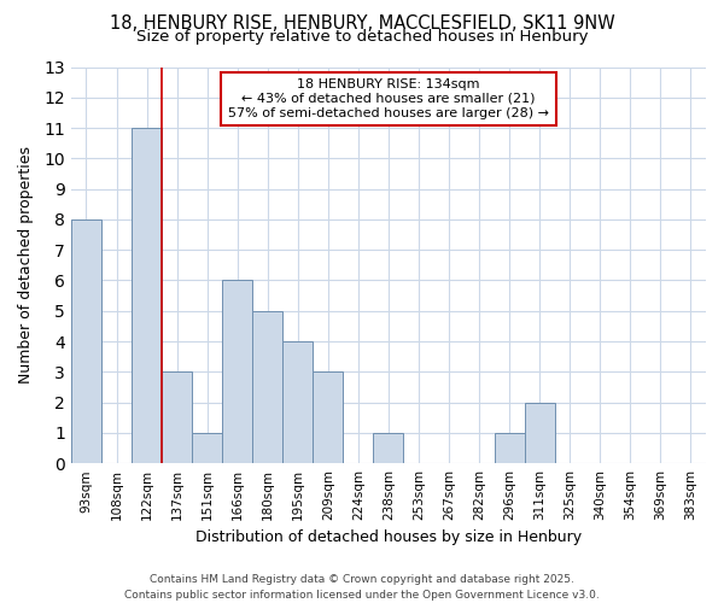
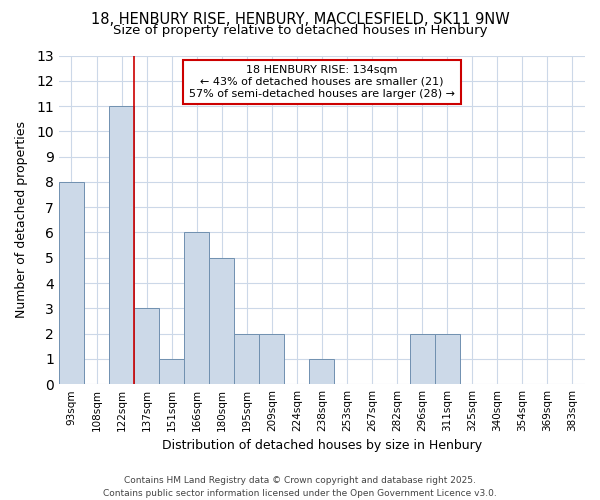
195sqm: 4 -> 2
209sqm: 3 -> 2
296sqm: 1 -> 2
